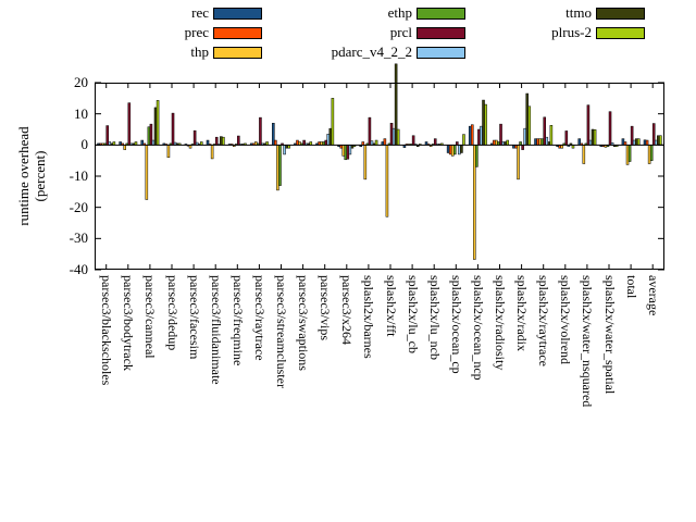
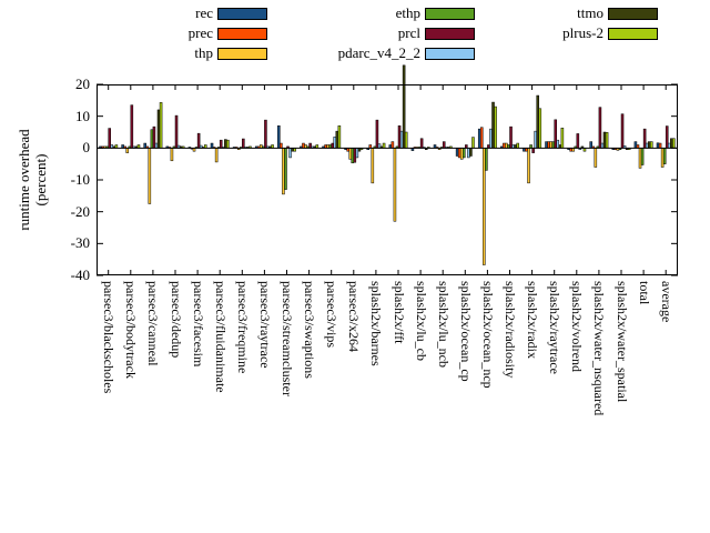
plrus-2/parsec3/vips: 15 -> 7
prcl/splash2x/ocean_ncp: 5 -> 1
